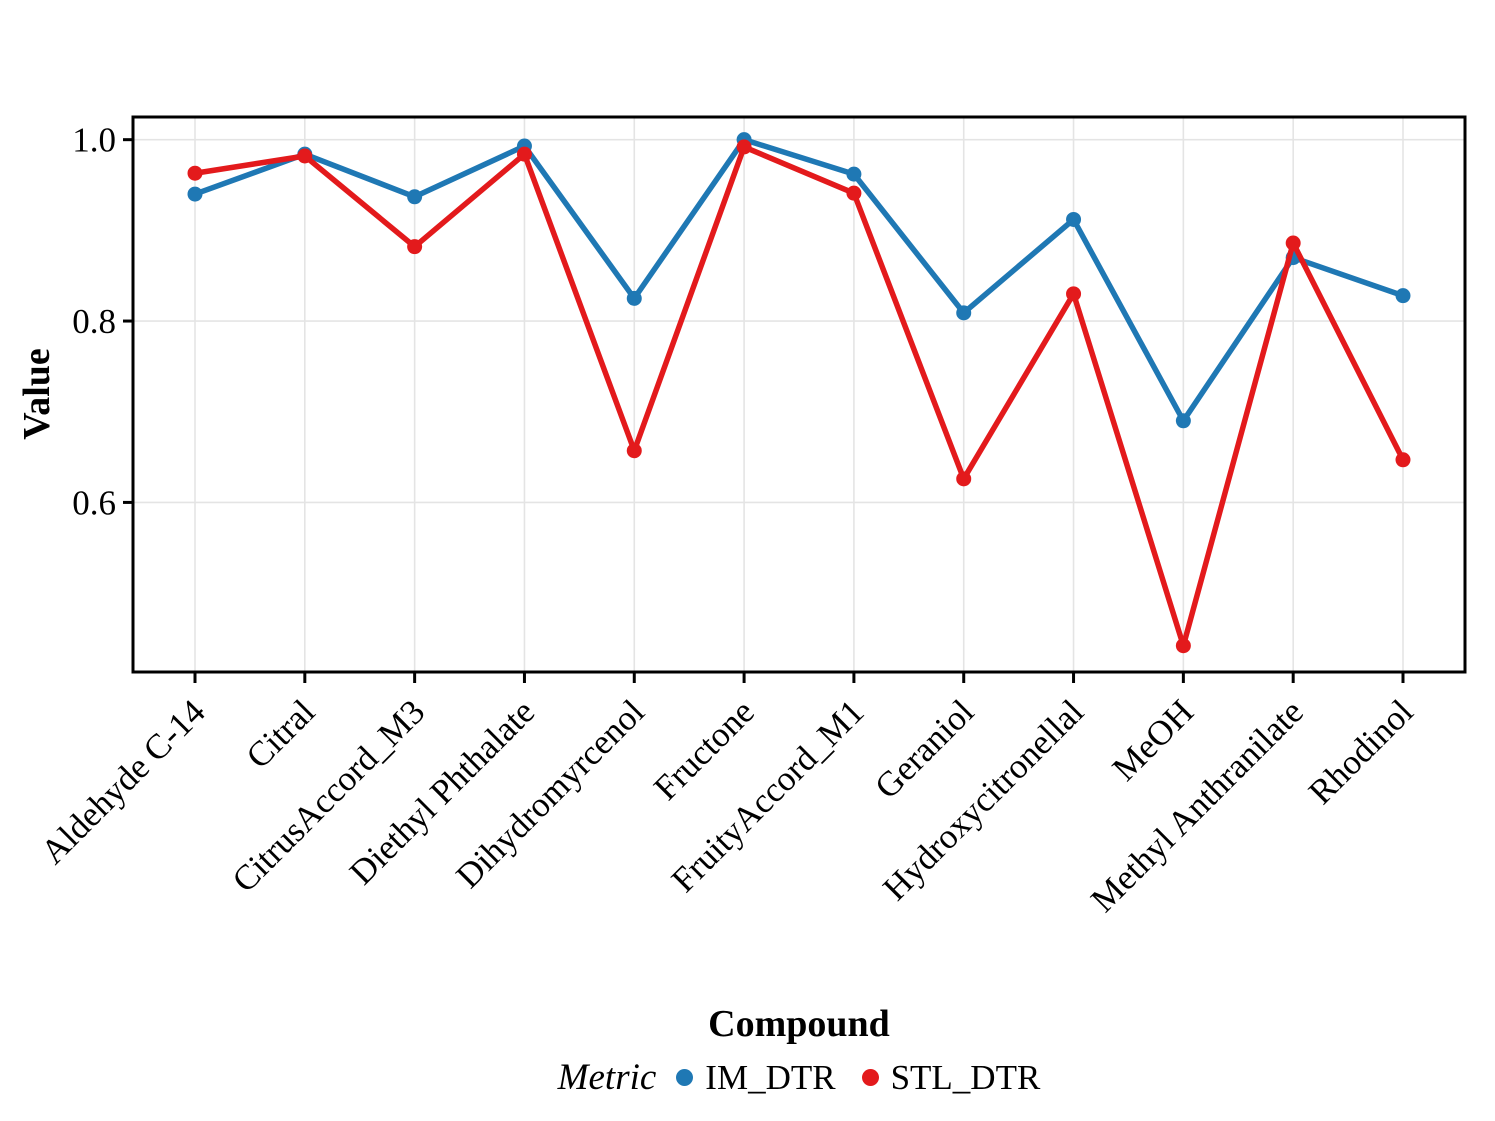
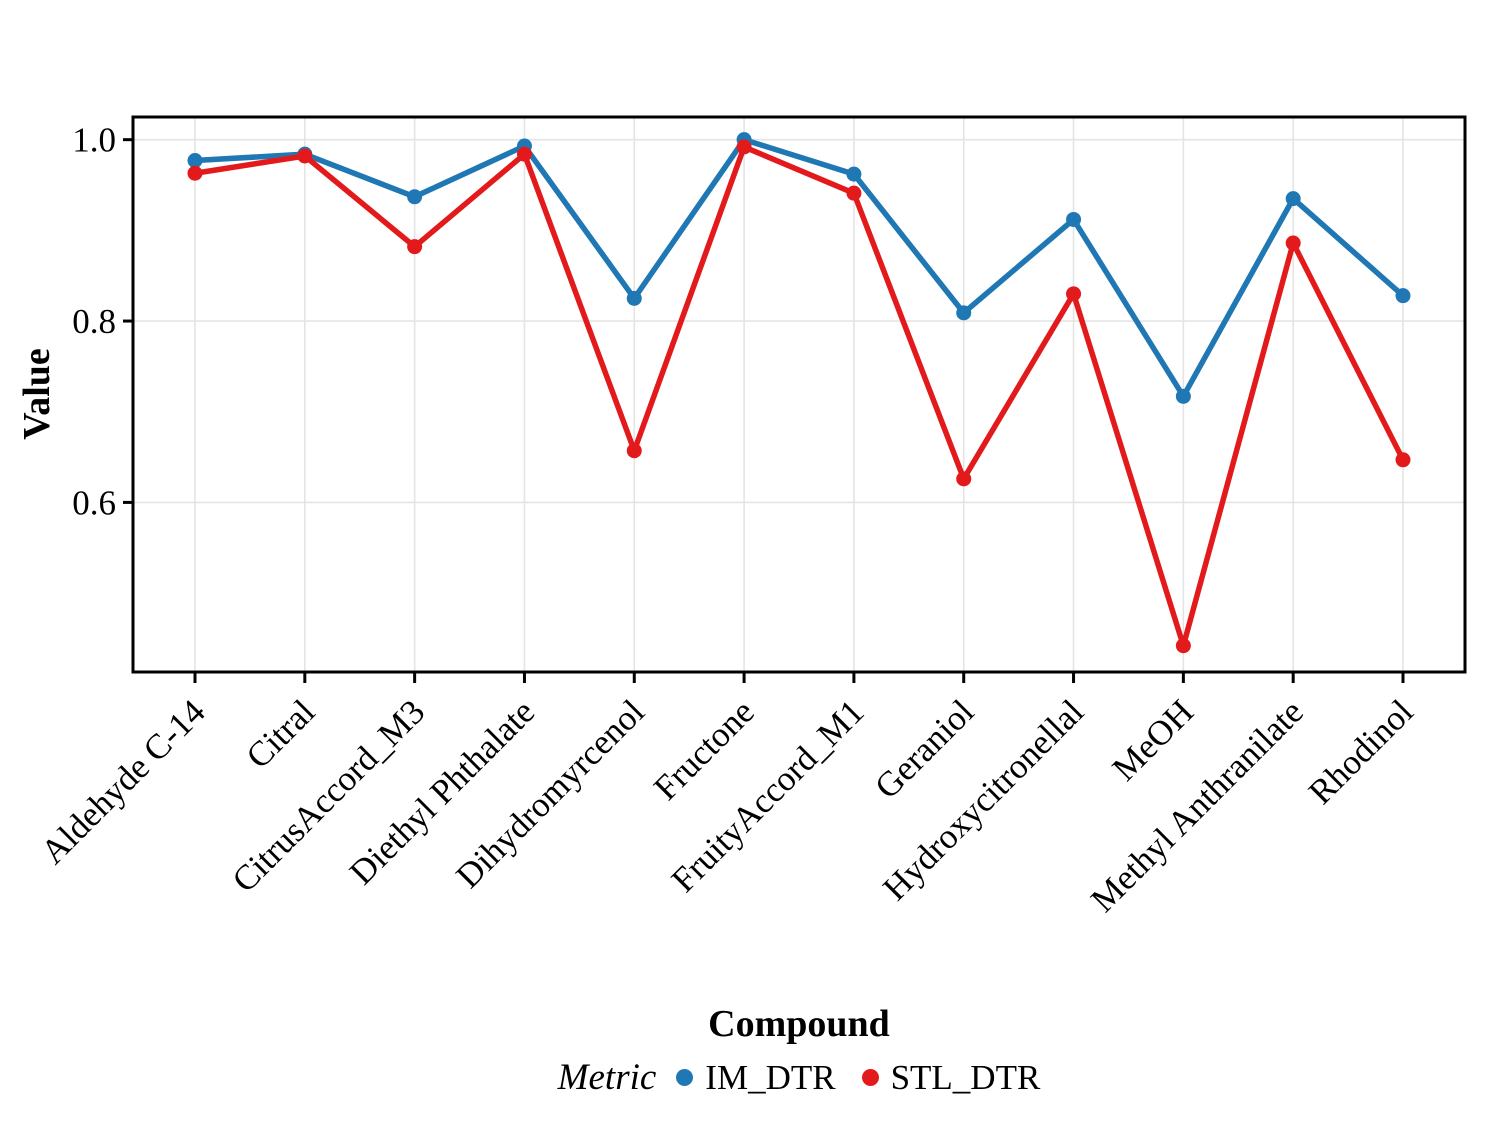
IM_DTR/Aldehyde C-14: 0.94 -> 0.98
IM_DTR/MeOH: 0.69 -> 0.72
IM_DTR/Methyl Anthranilate: 0.87 -> 0.94
